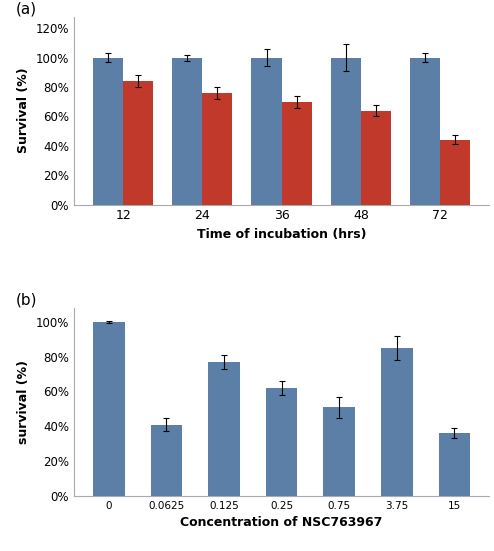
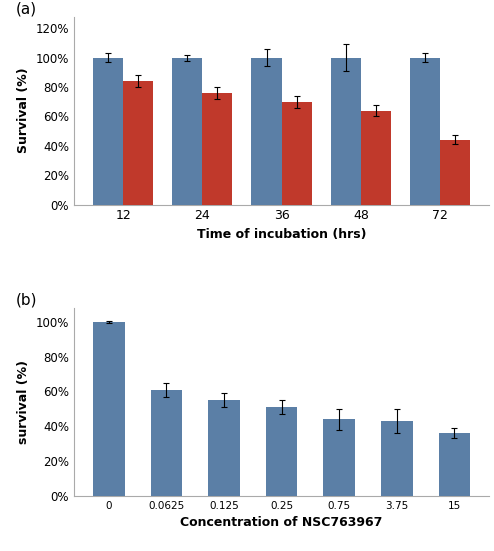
0.0625: 41% -> 61%
0.125: 77% -> 55%
0.25: 62% -> 51%
0.75: 51% -> 44%
3.75: 85% -> 43%
